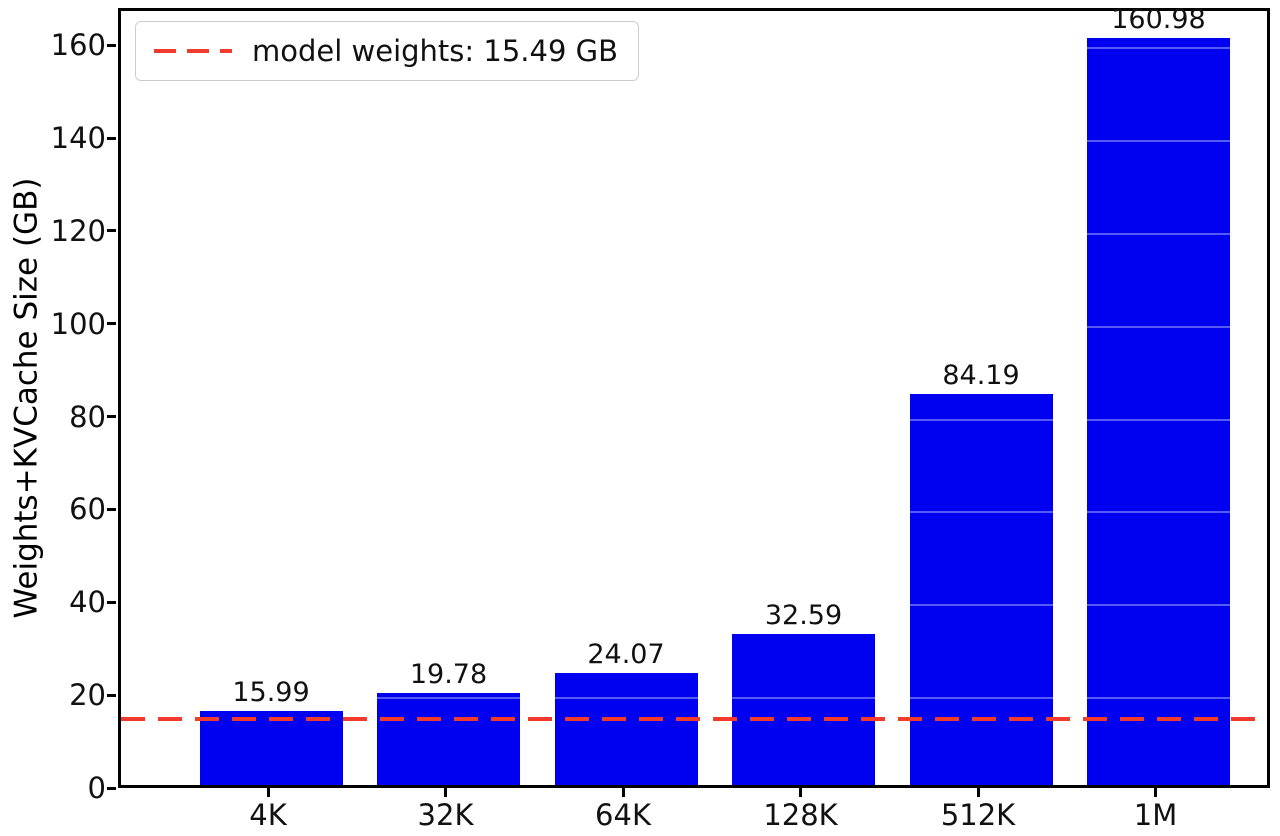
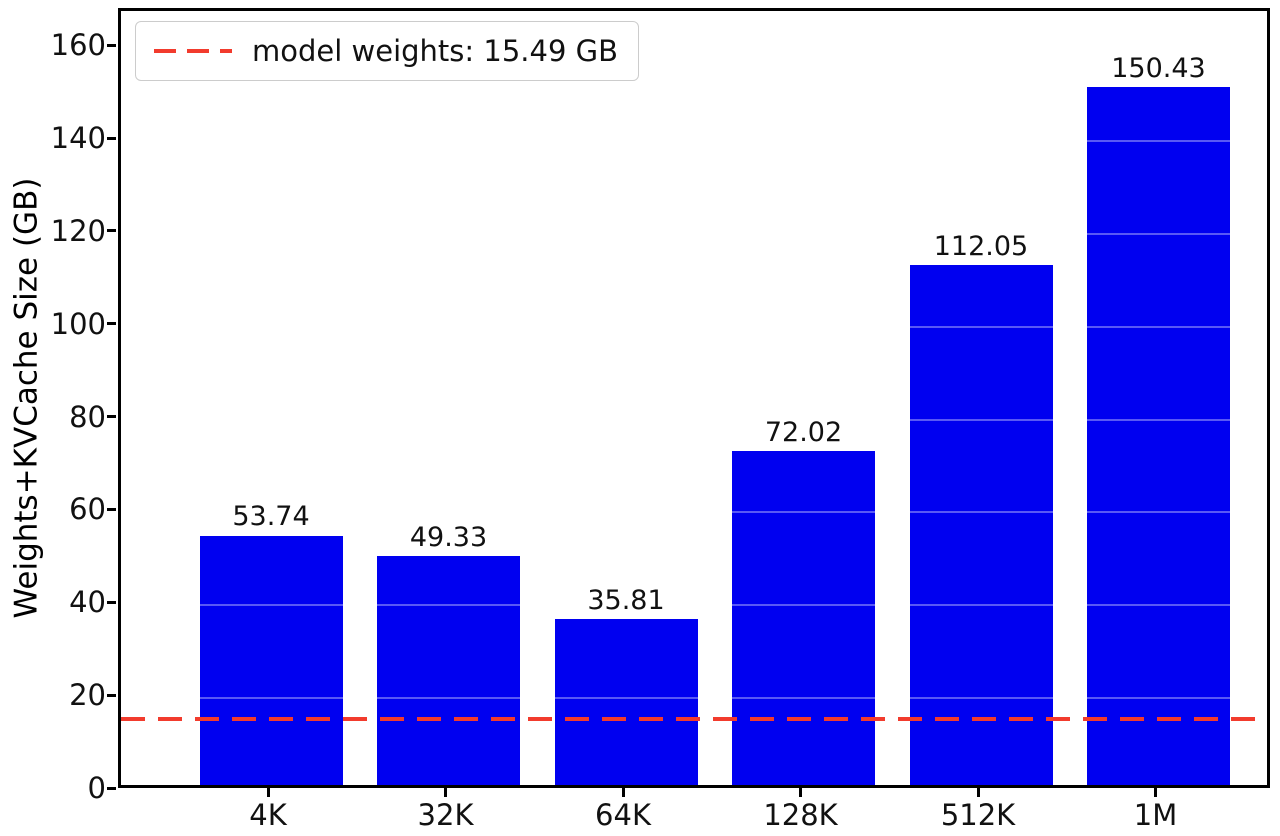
4K: 15.99 -> 53.74
32K: 19.78 -> 49.33
64K: 24.07 -> 35.81
128K: 32.59 -> 72.02
512K: 84.19 -> 112.05
1M: 160.98 -> 150.43
